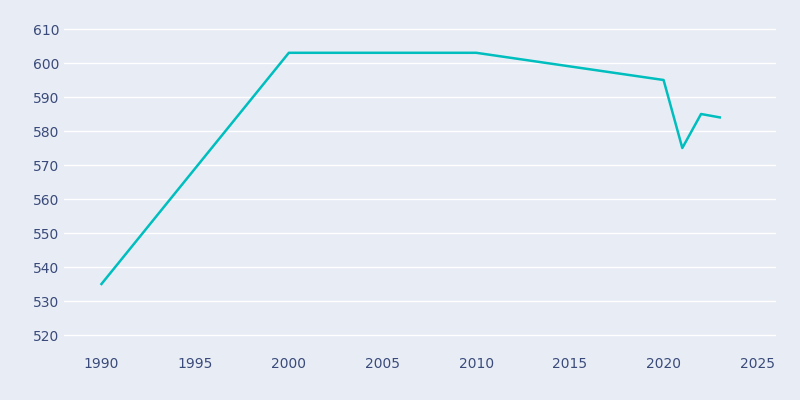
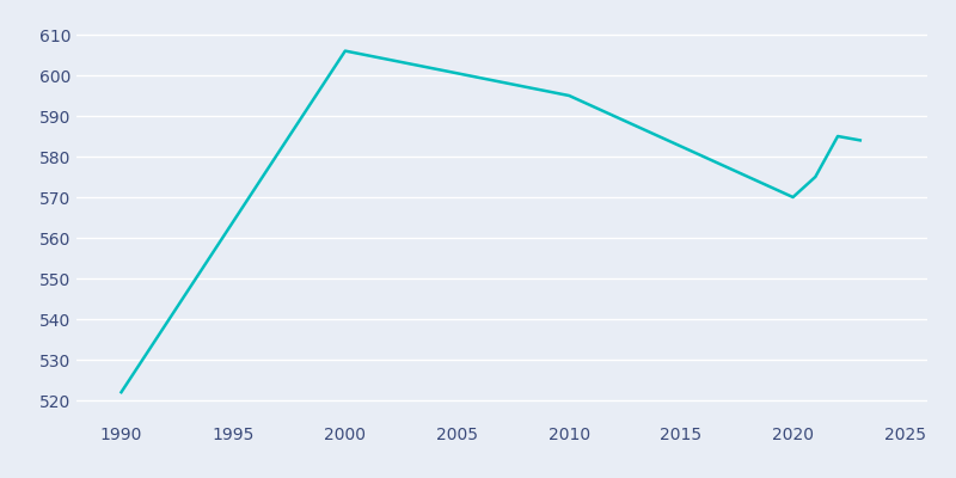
1990: 535 -> 522
2000: 603 -> 606
2010: 603 -> 595
2020: 595 -> 570
